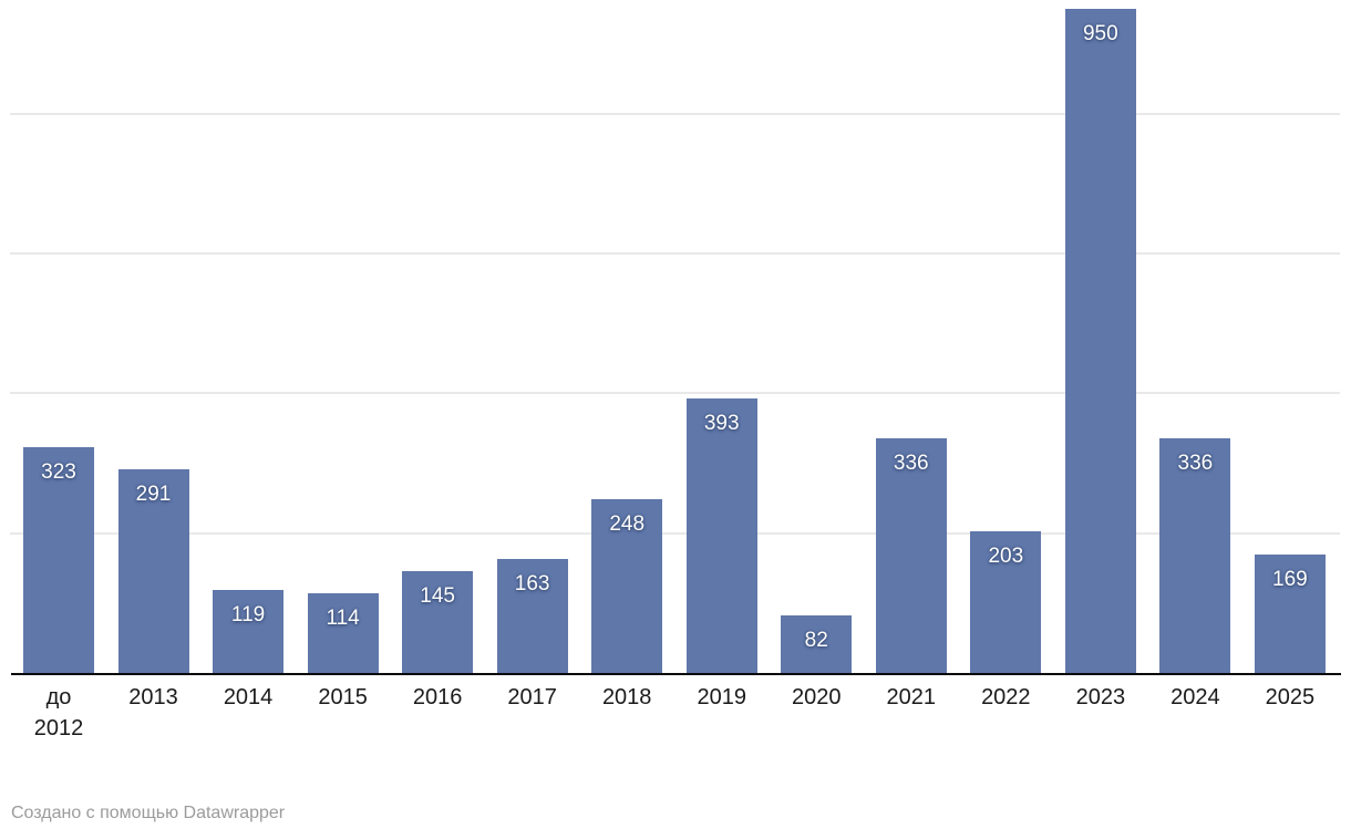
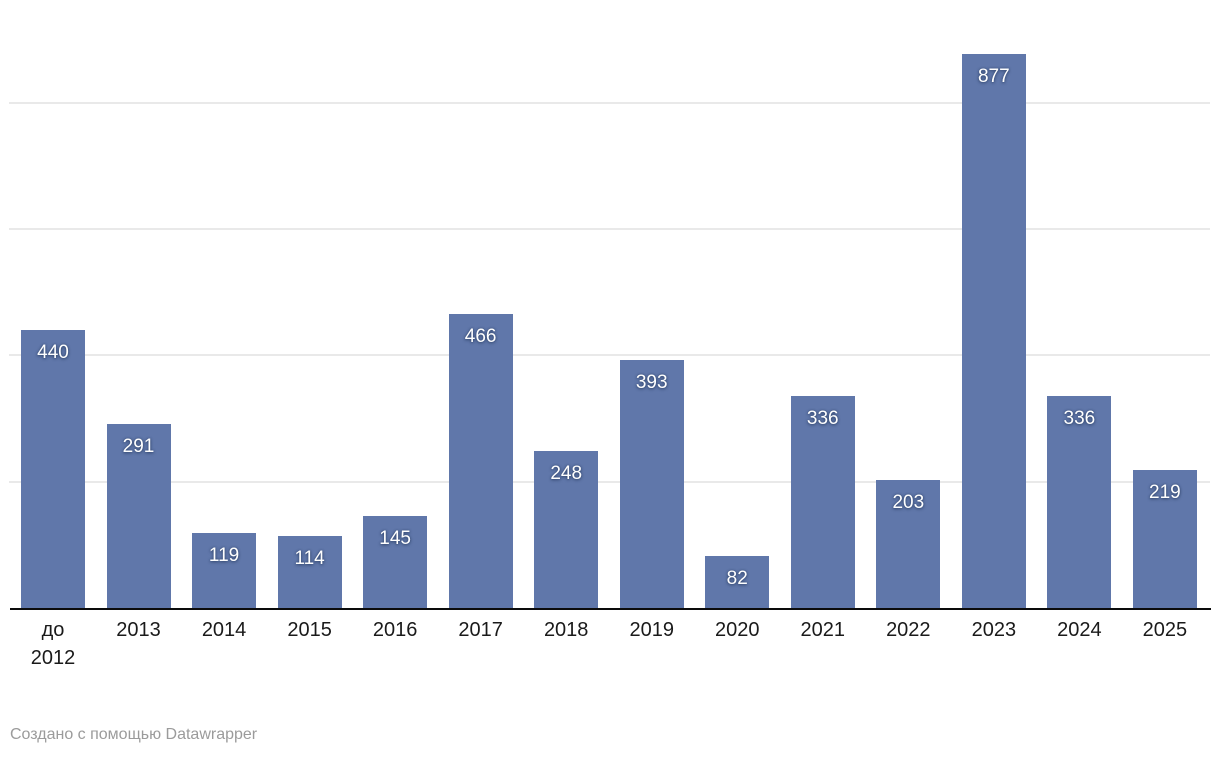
до 2012: 323 -> 440
2017: 163 -> 466
2023: 950 -> 877
2025: 169 -> 219
